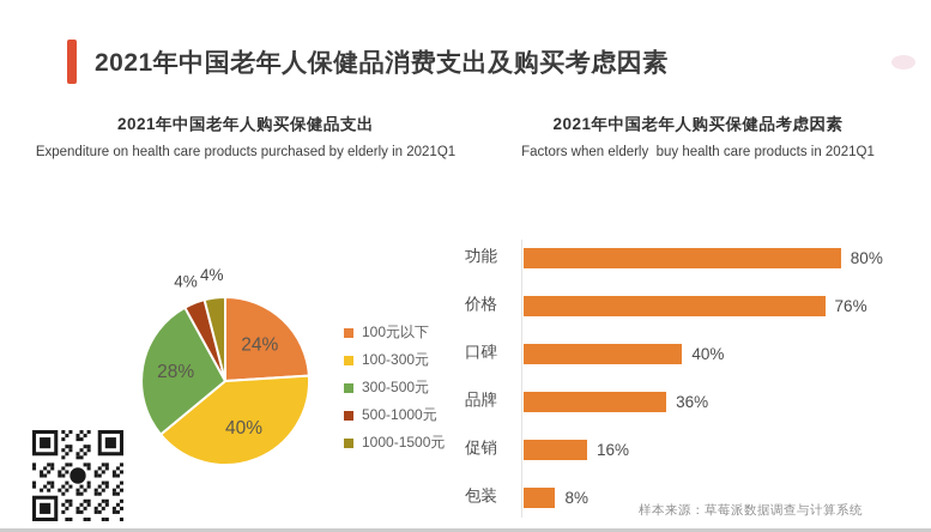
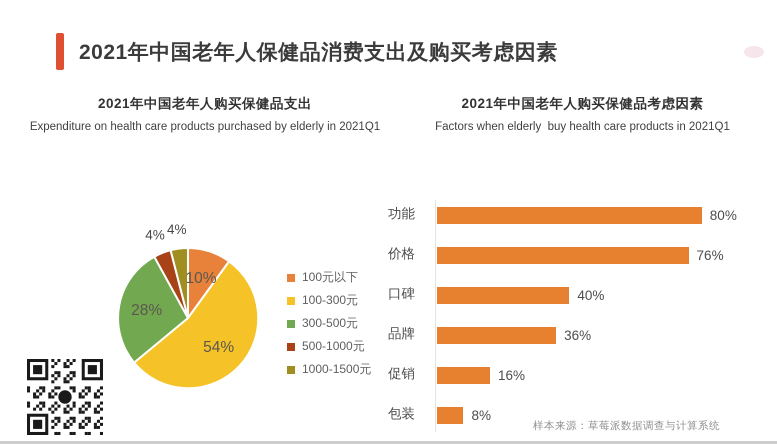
2021年中国老年人购买保健品支出/100元以下: 24% -> 10%
2021年中国老年人购买保健品支出/100-300元: 40% -> 54%
